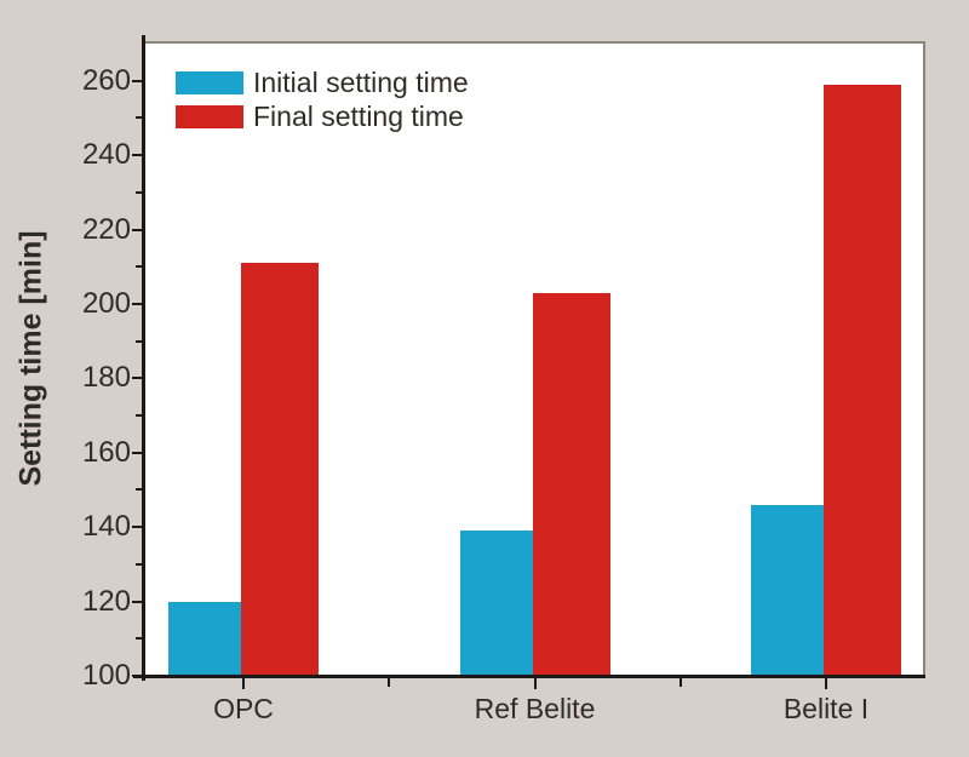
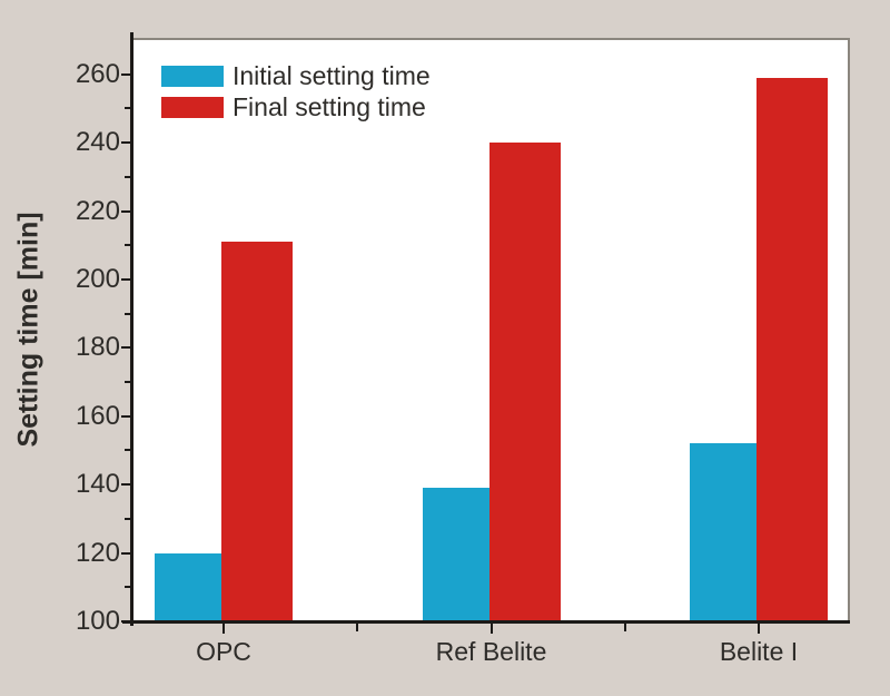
Final setting time/Ref Belite: 203 -> 240
Initial setting time/Belite I: 146 -> 152
